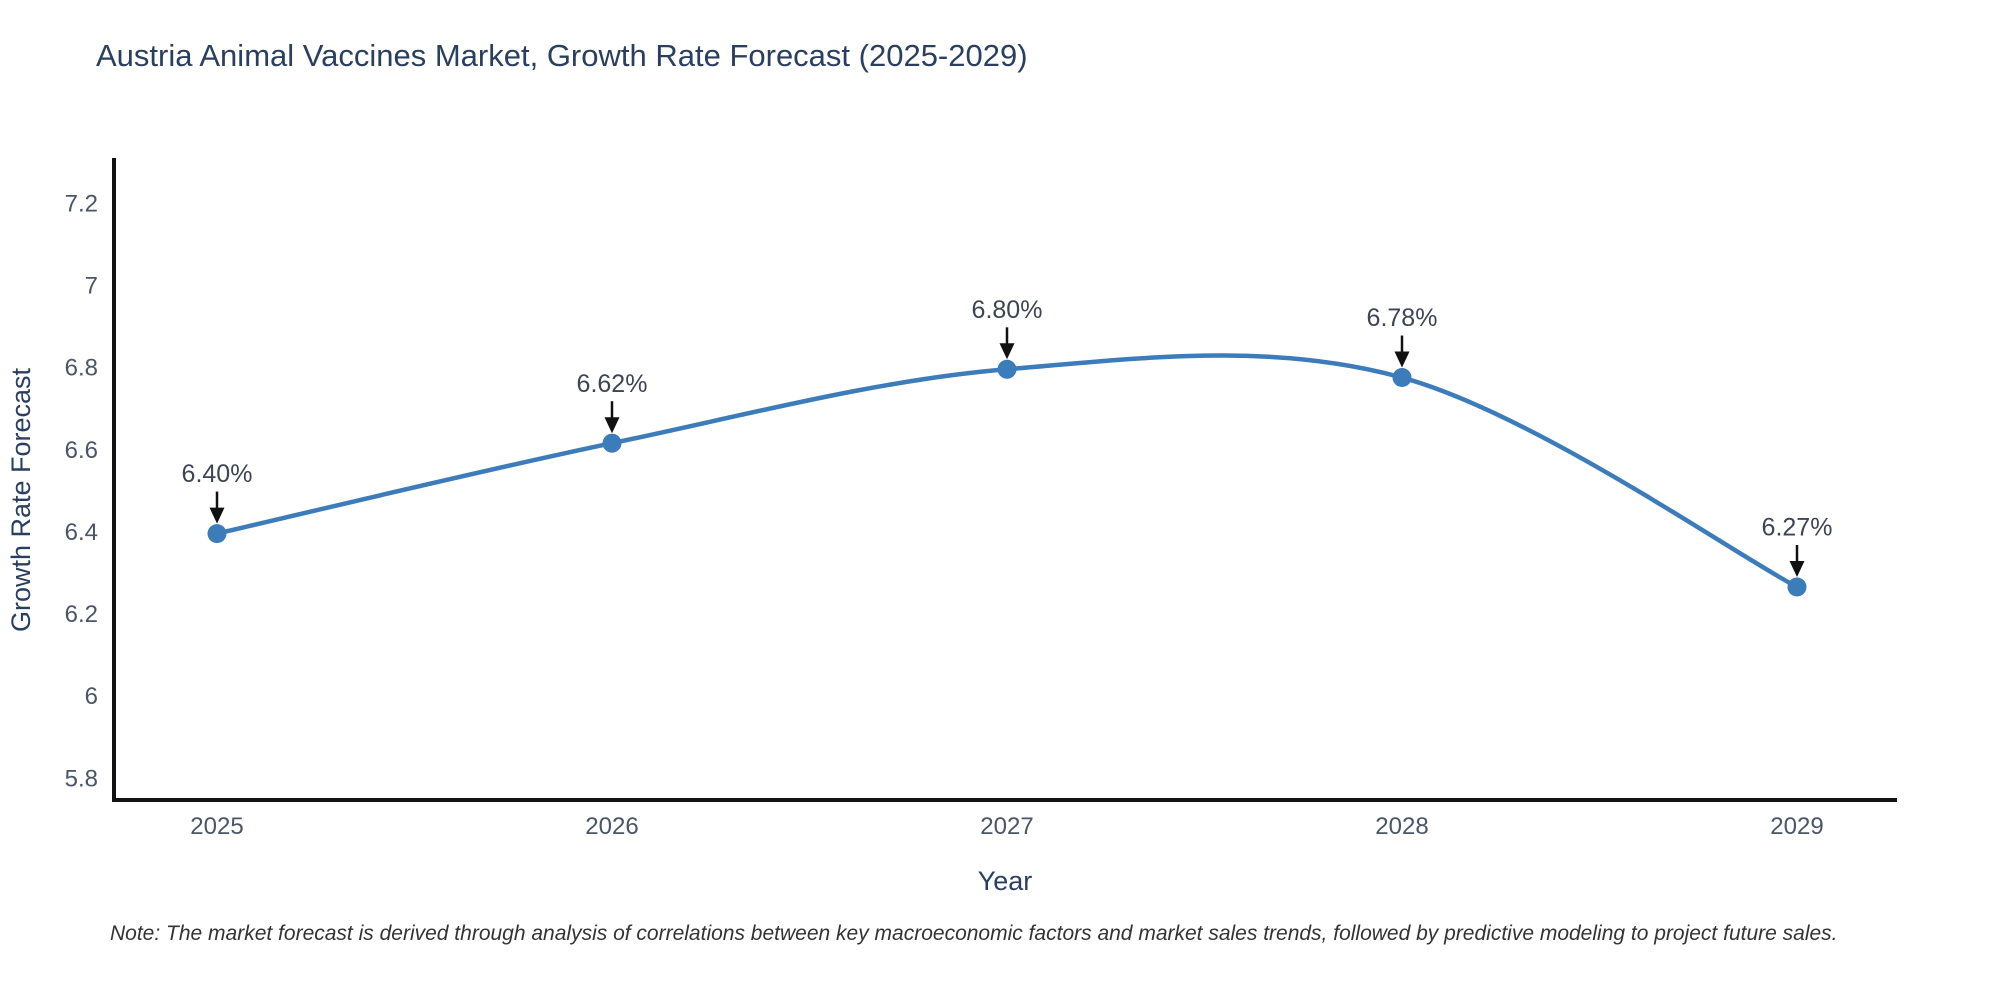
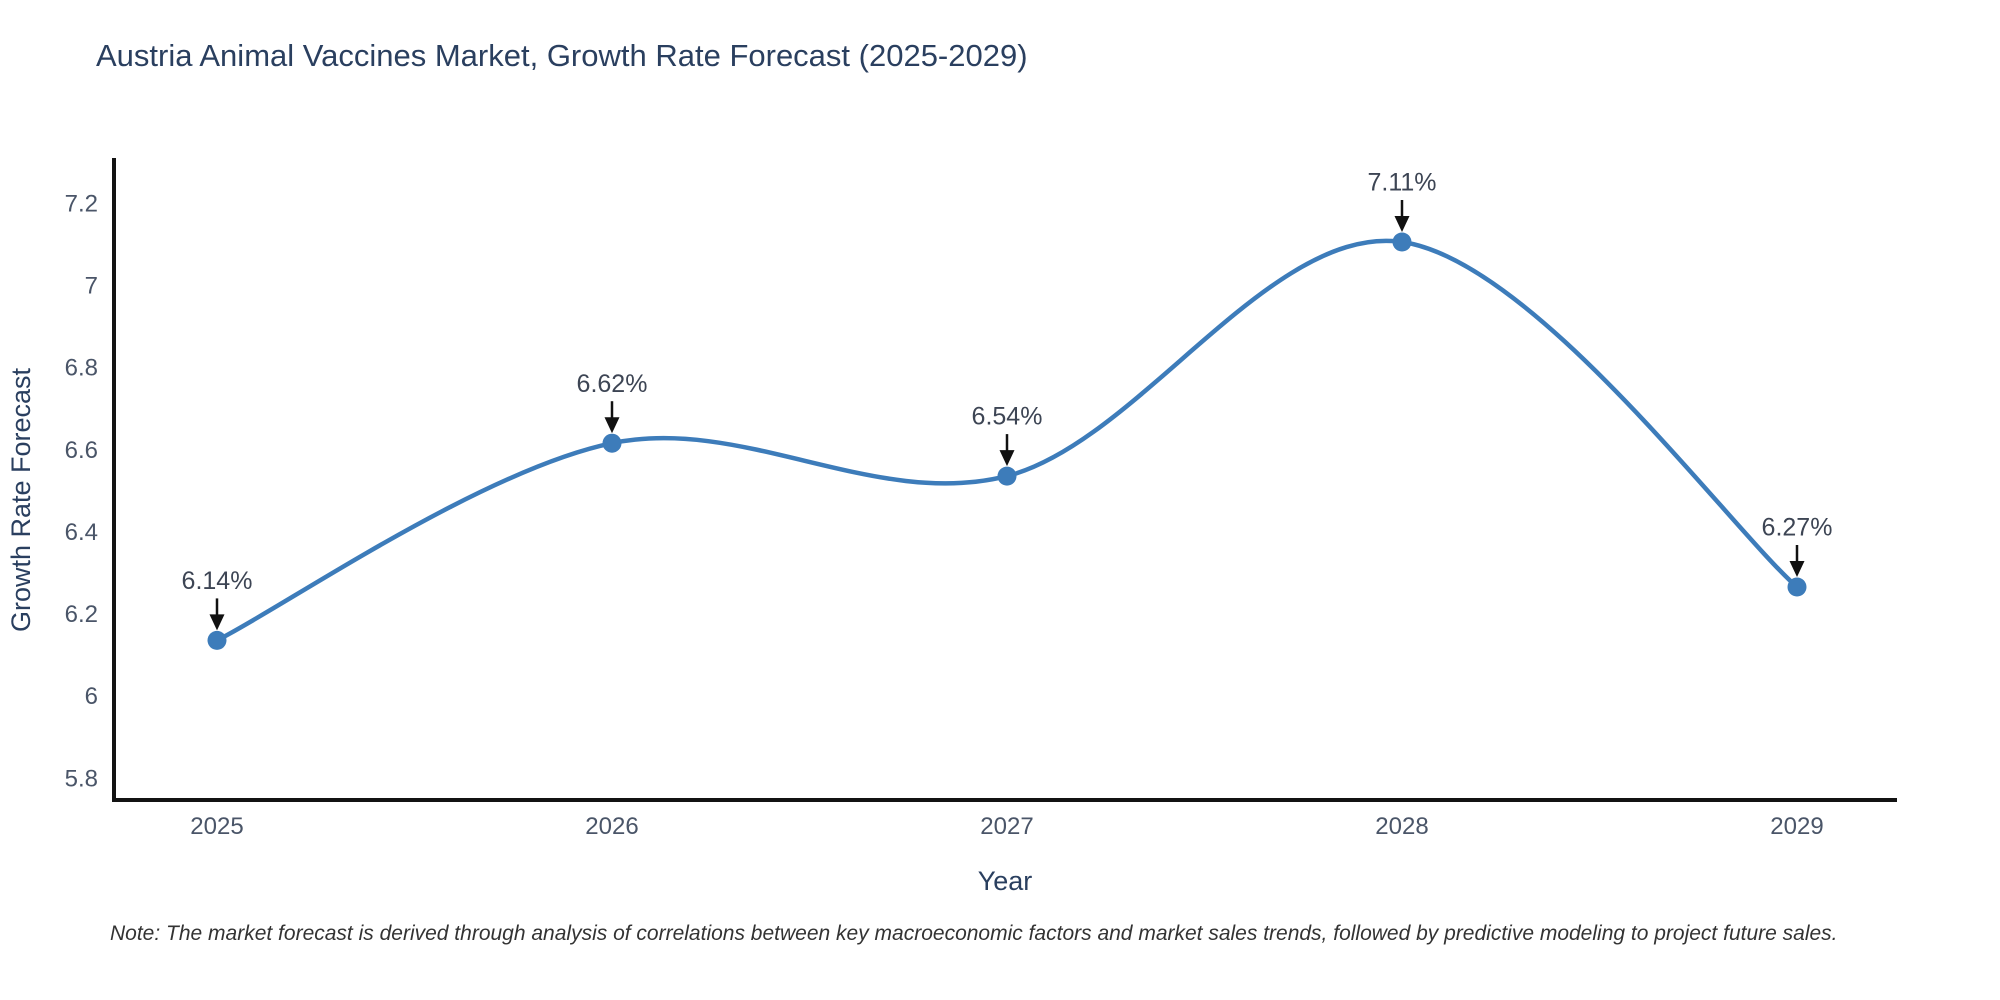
2025: 6.40% -> 6.14%
2027: 6.80% -> 6.54%
2028: 6.78% -> 7.11%
